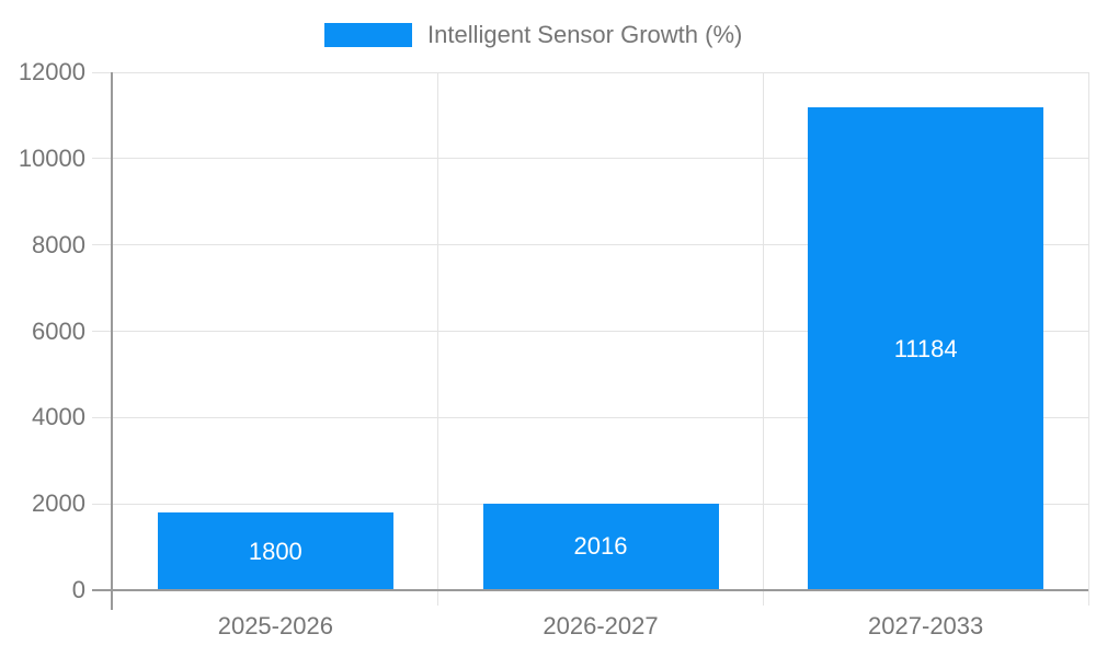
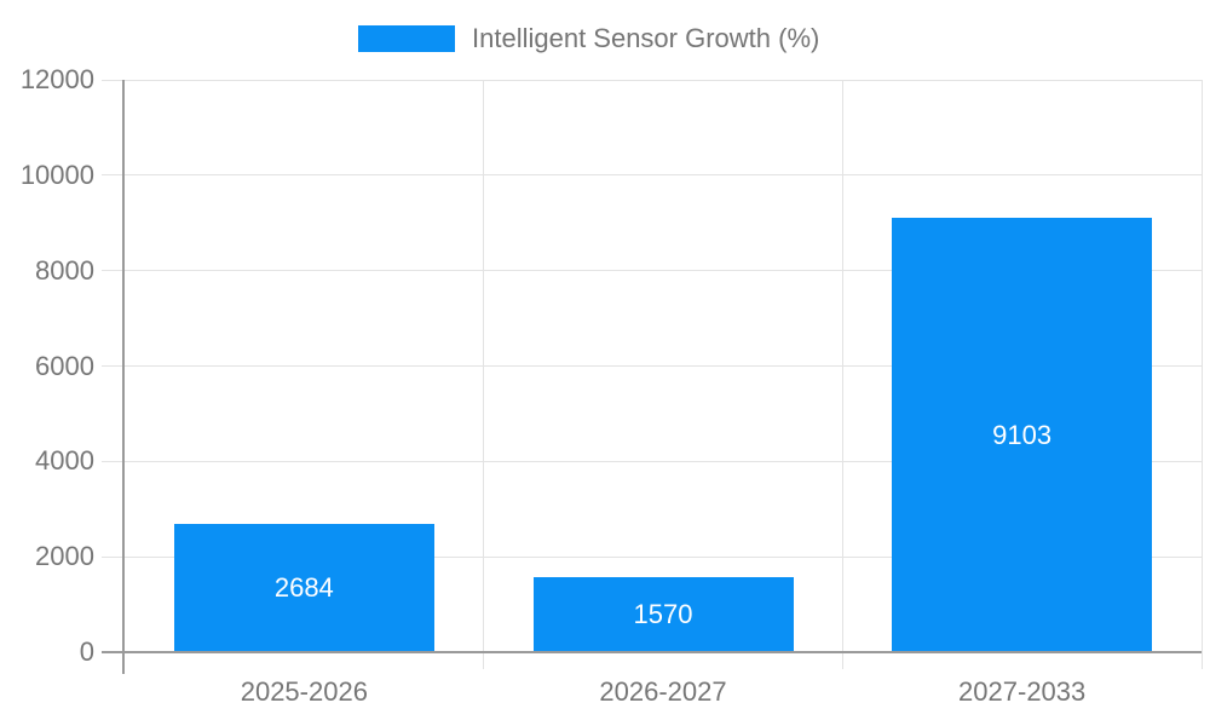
2025-2026: 1800 -> 2684
2026-2027: 2016 -> 1570
2027-2033: 11184 -> 9103
